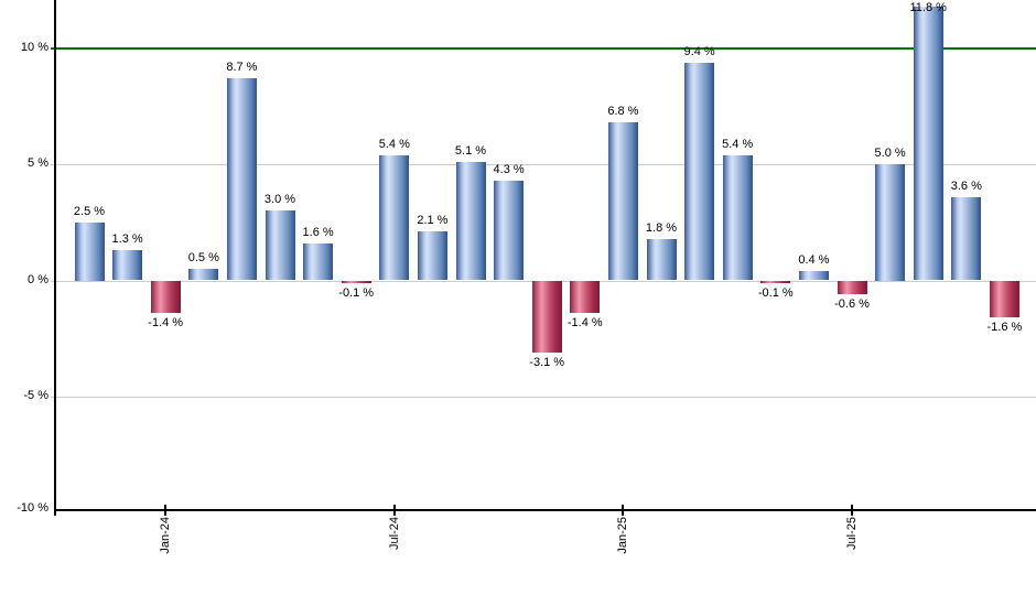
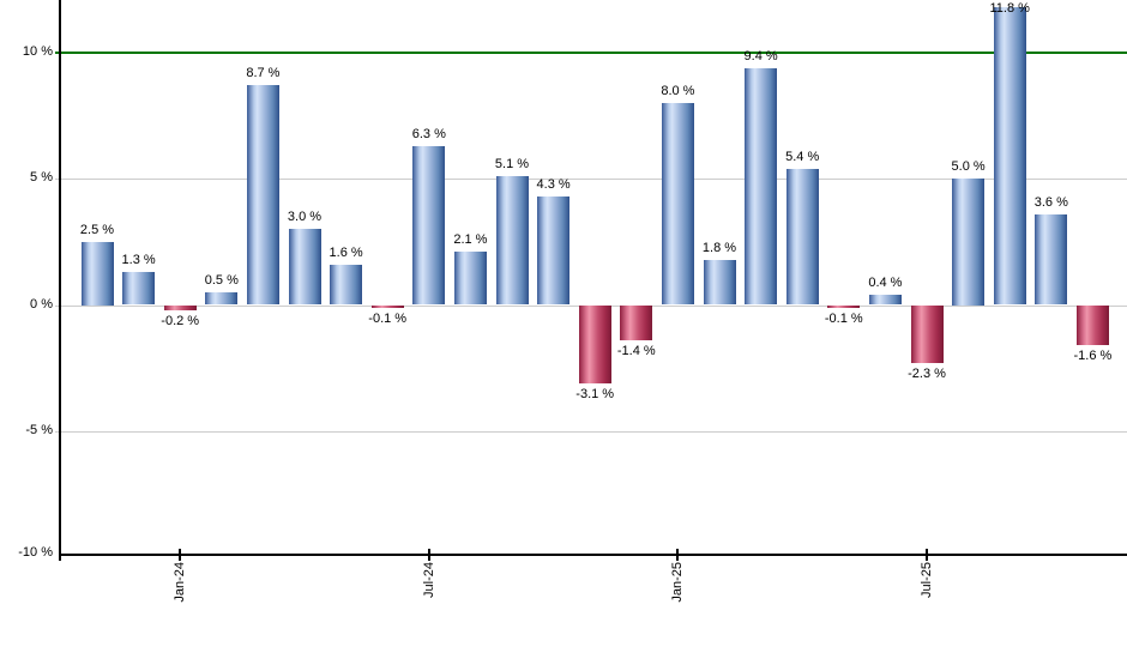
Jan-24: -1.4 -> -0.2
Jul-24: 5.4 -> 6.3
Jan-25: 6.8 -> 8.0
Jul-25: -0.6 -> -2.3
